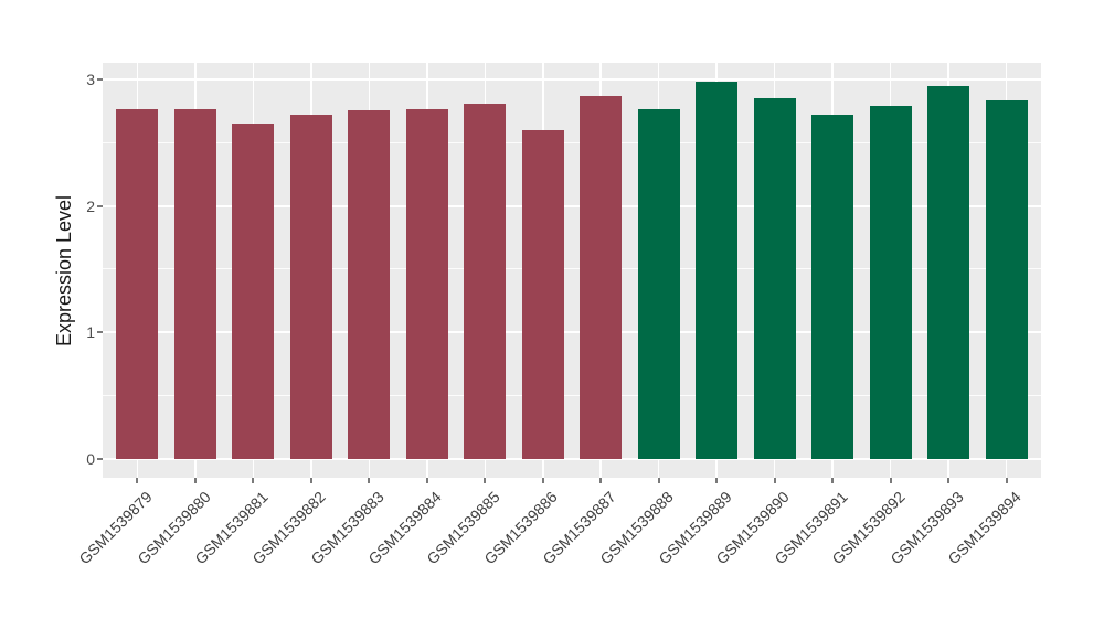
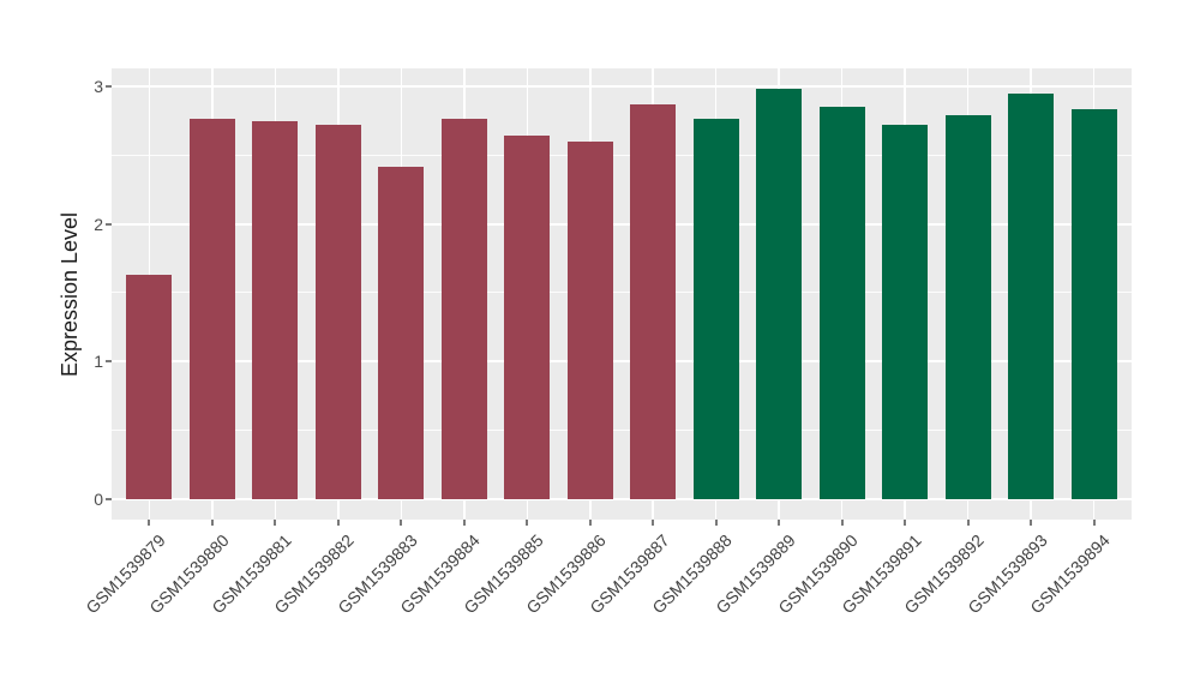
GSM1539879: 2.77 -> 1.63
GSM1539881: 2.65 -> 2.75
GSM1539883: 2.76 -> 2.42
GSM1539885: 2.81 -> 2.64
